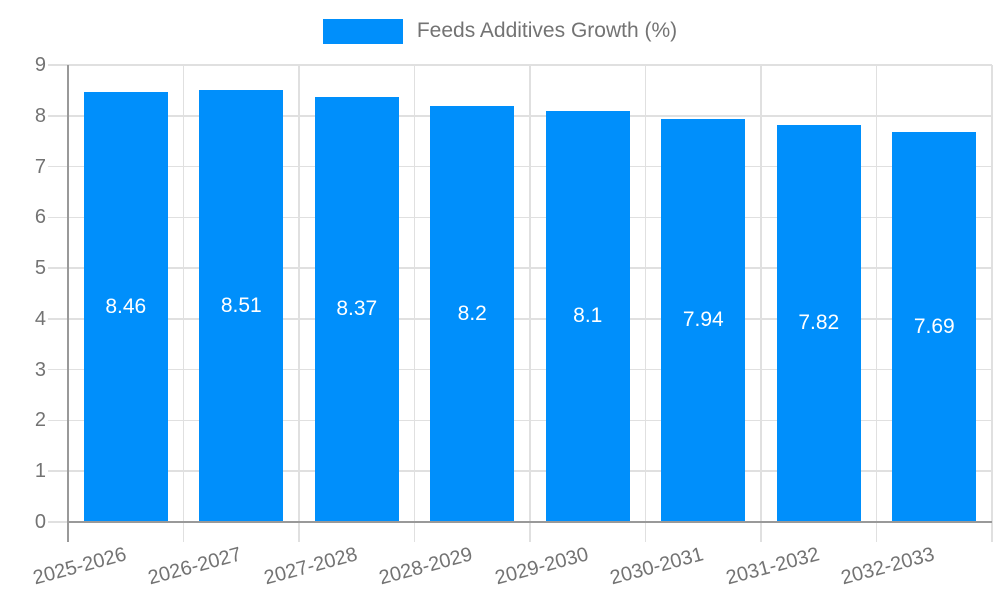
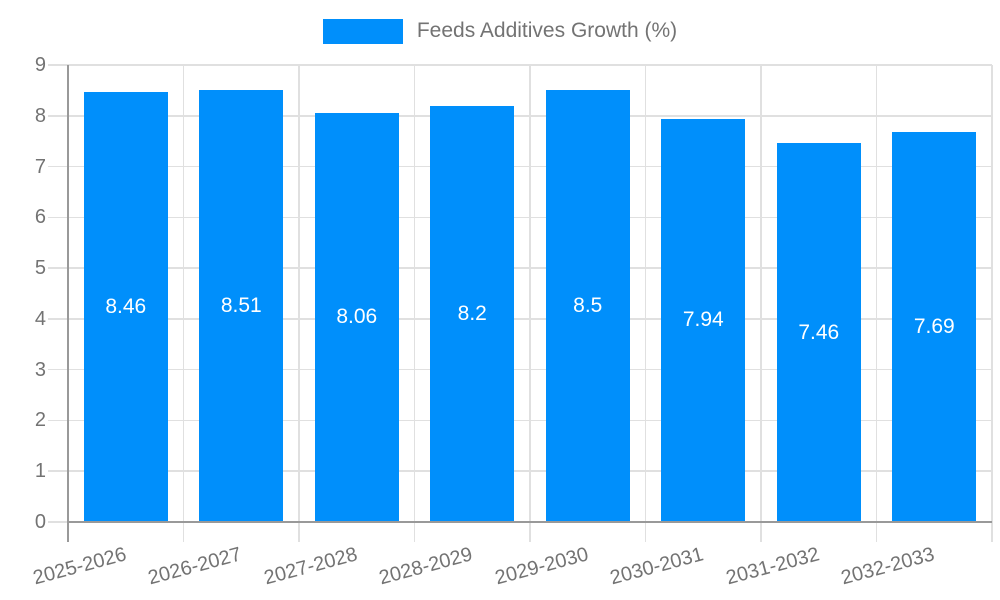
2027-2028: 8.37 -> 8.06
2029-2030: 8.1 -> 8.5
2031-2032: 7.82 -> 7.46
